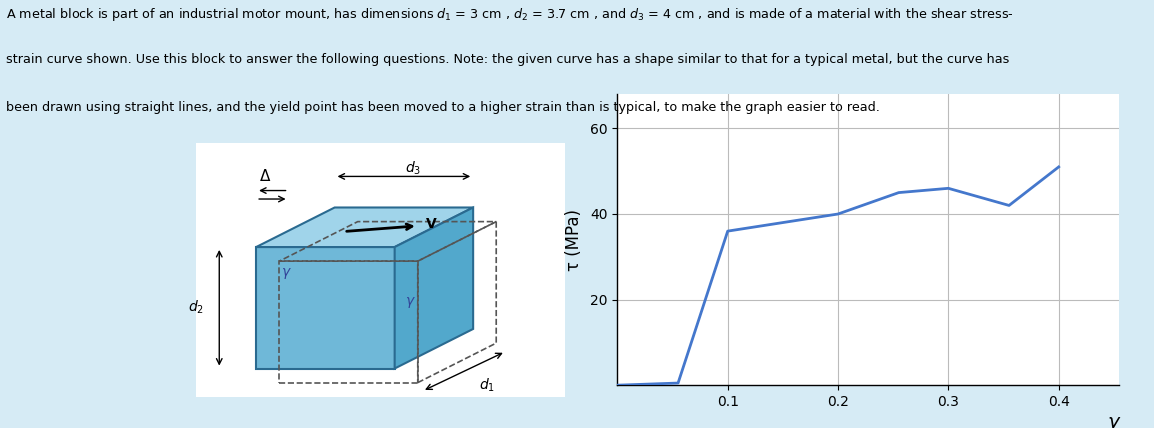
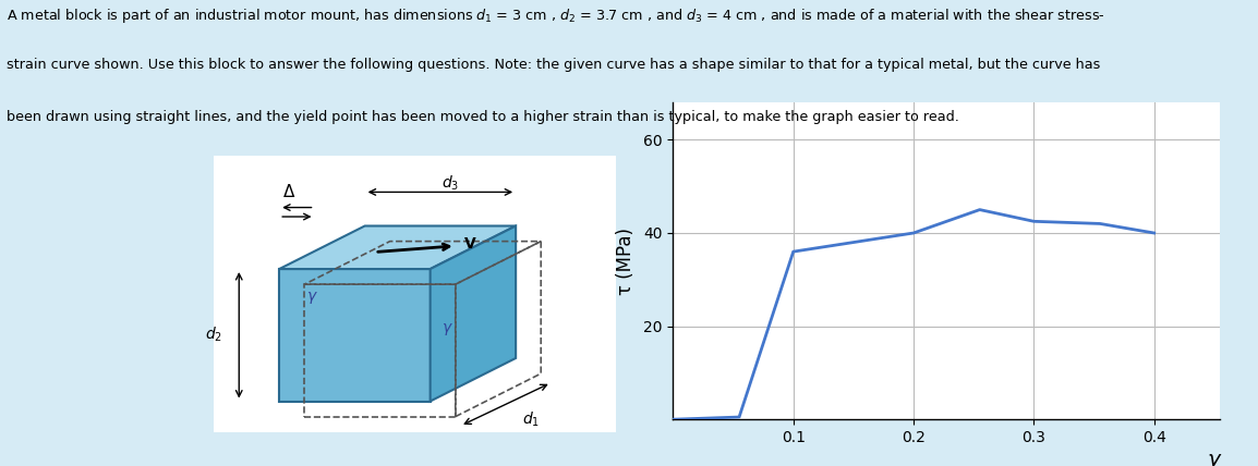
0.3: 46.0 -> 42.5
0.4: 51.0 -> 40.0
